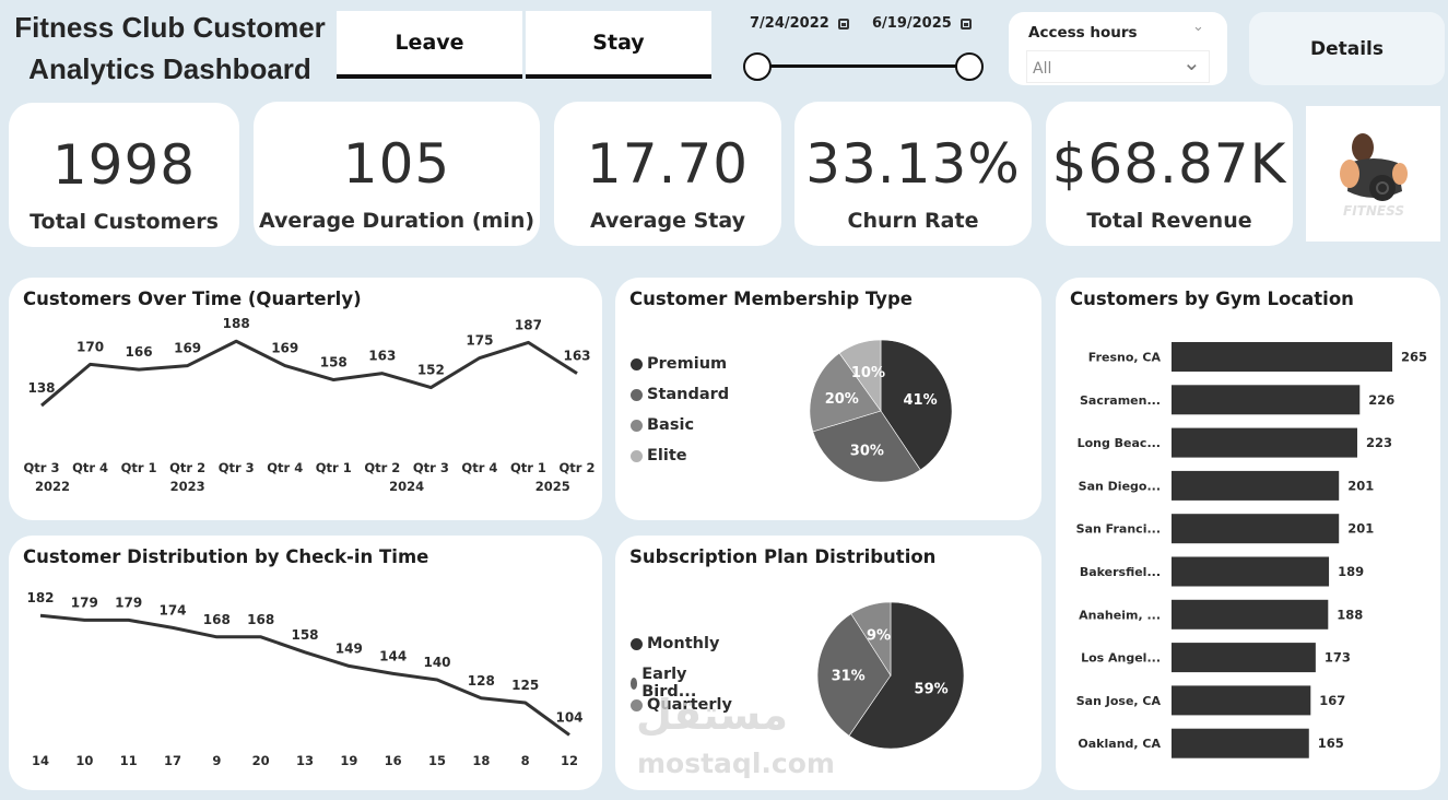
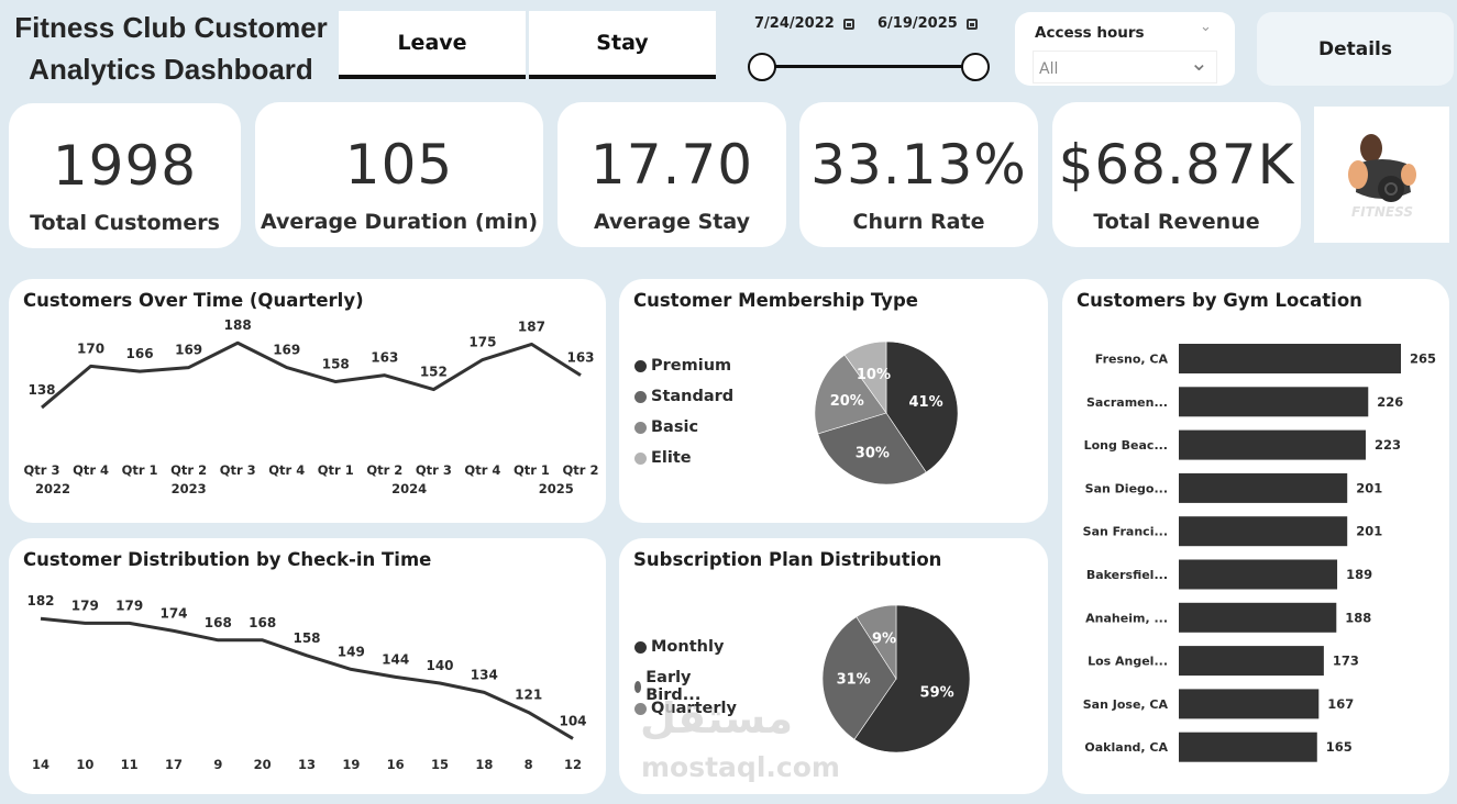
Customer Distribution by Check-in Time/18: 128 -> 134
Customer Distribution by Check-in Time/8: 125 -> 121
